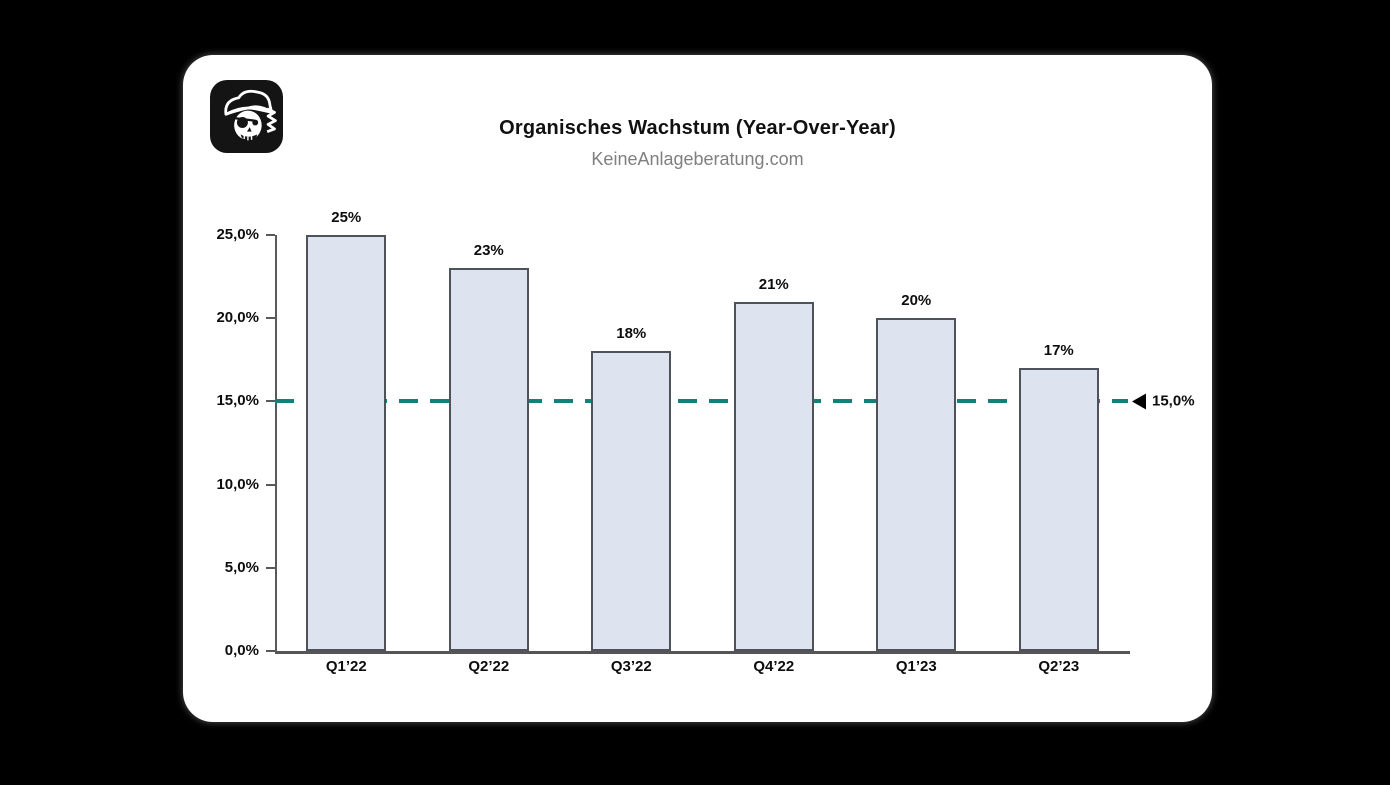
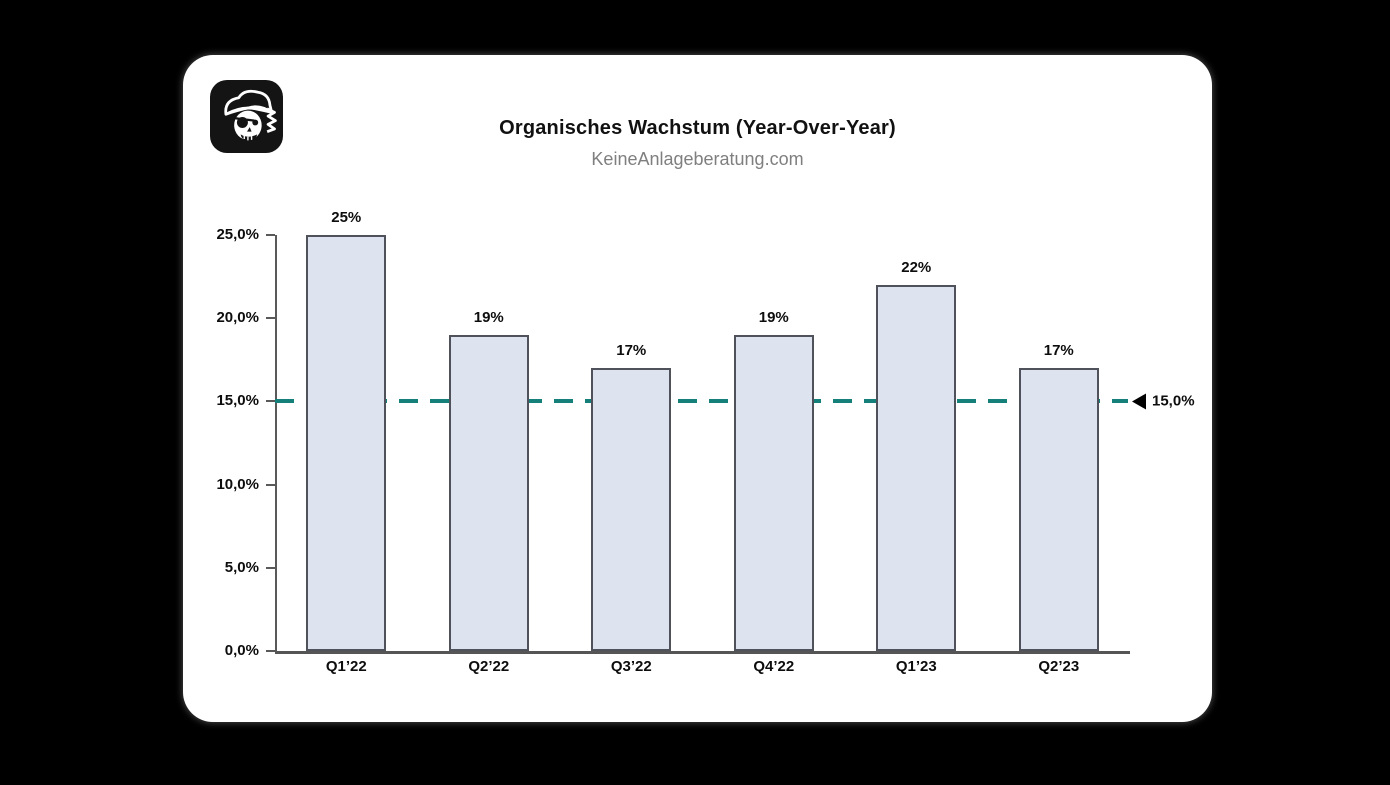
Q2’22: 23% -> 19%
Q3’22: 18% -> 17%
Q4’22: 21% -> 19%
Q1’23: 20% -> 22%
